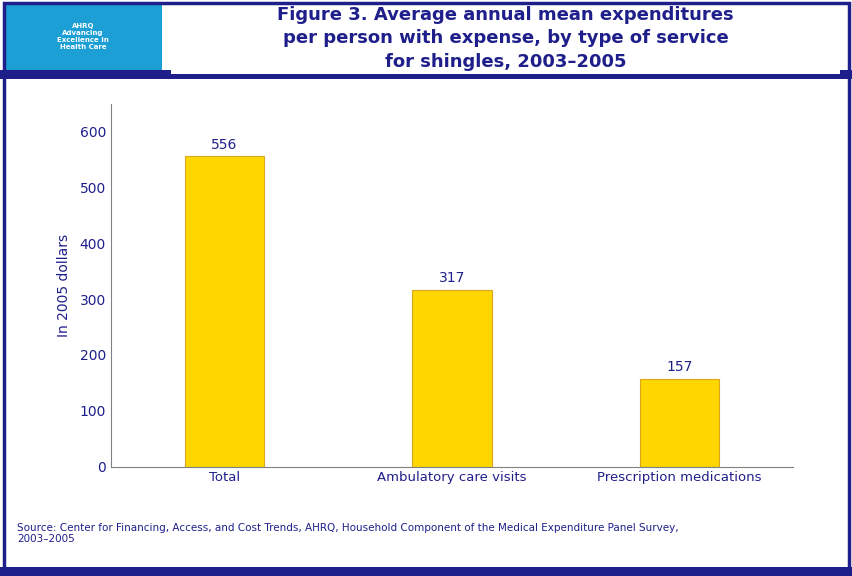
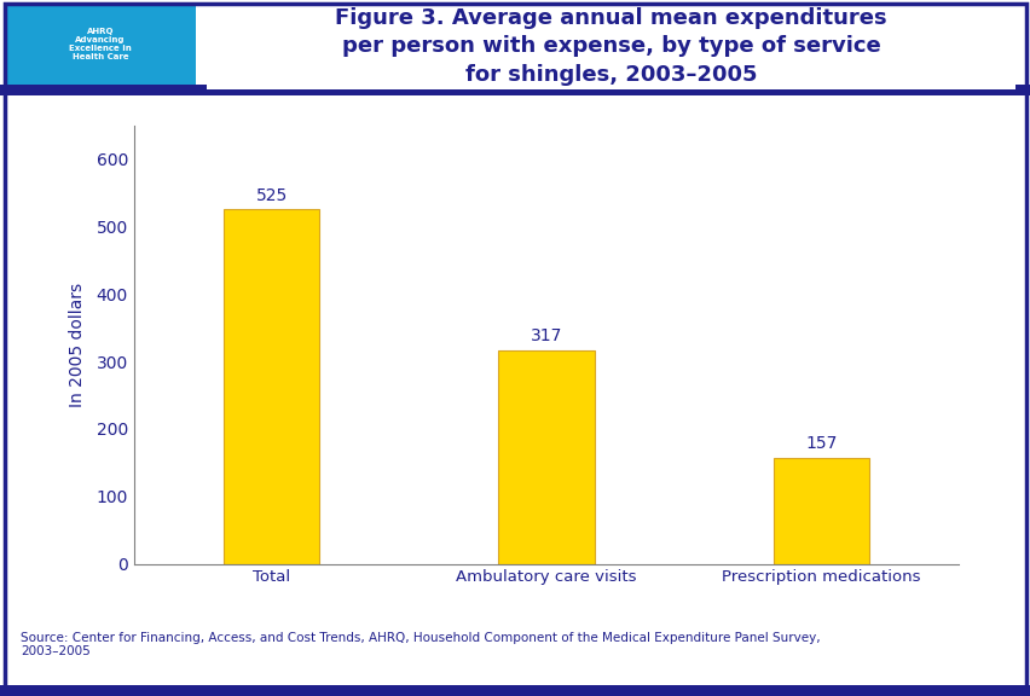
Total: 556 -> 525
